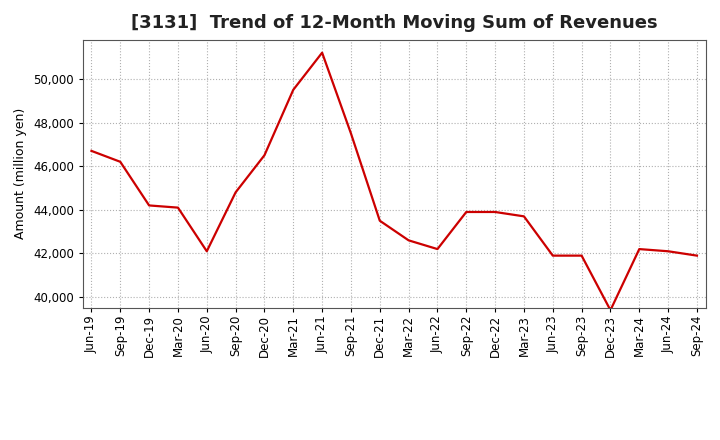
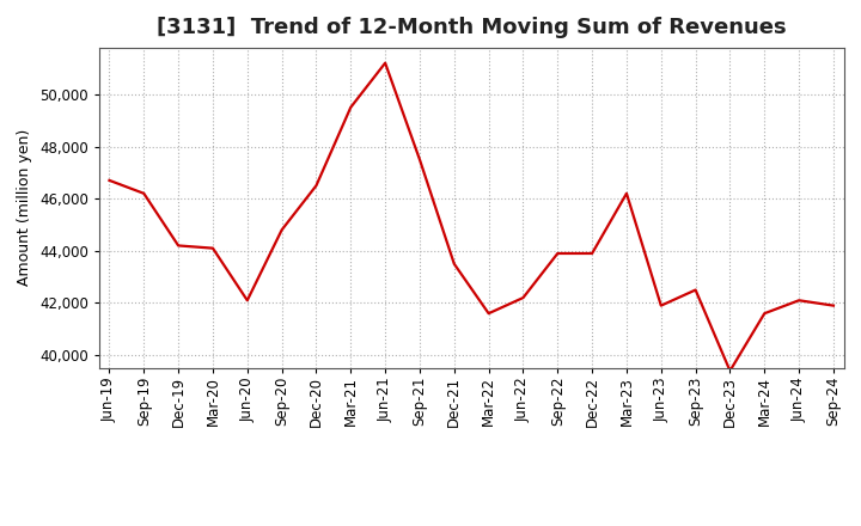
Mar-22: 42,600 -> 41,600
Mar-23: 43,700 -> 46,200
Sep-23: 41,900 -> 42,500
Mar-24: 42,200 -> 41,600
